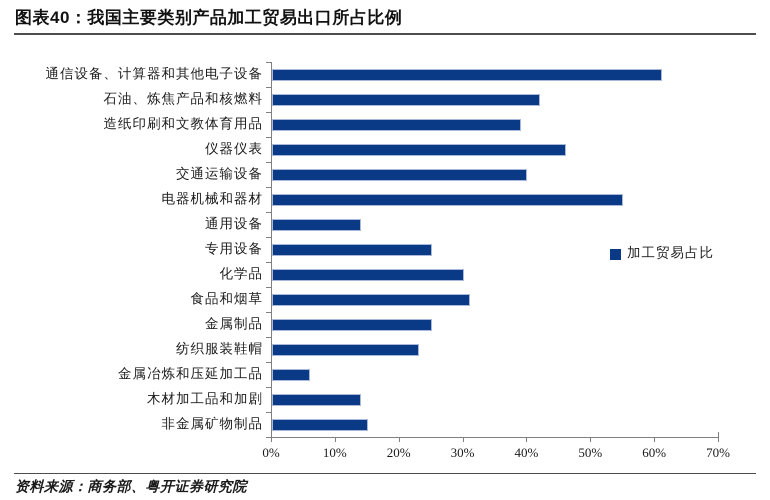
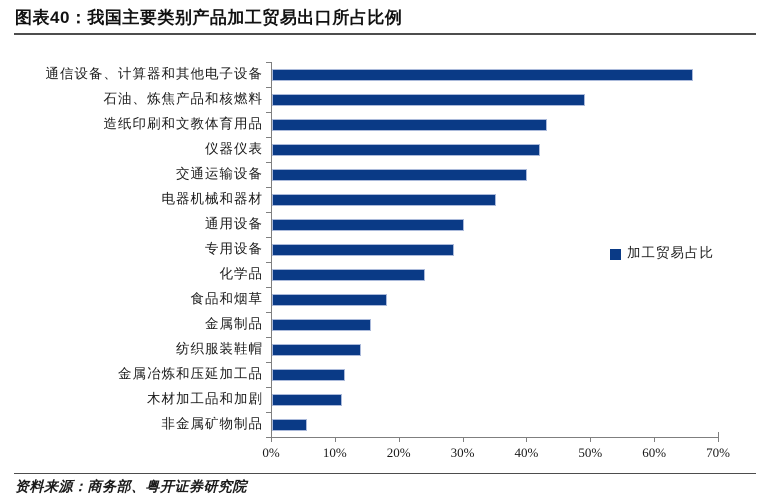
通信设备、计算器和其他电子设备: 61% -> 66%
石油、炼焦产品和核燃料: 42% -> 49%
造纸印刷和文教体育用品: 39% -> 43%
仪器仪表: 46% -> 42%
电器机械和器材: 55% -> 35%
通用设备: 14% -> 30%
专用设备: 25% -> 28%
化学品: 30% -> 24%
食品和烟草: 31% -> 18%
金属制品: 25% -> 16%
纺织服装鞋帽: 23% -> 14%
金属冶炼和压延加工品: 6% -> 12%
木材加工品和加剧: 14% -> 11%
非金属矿物制品: 15% -> 6%
